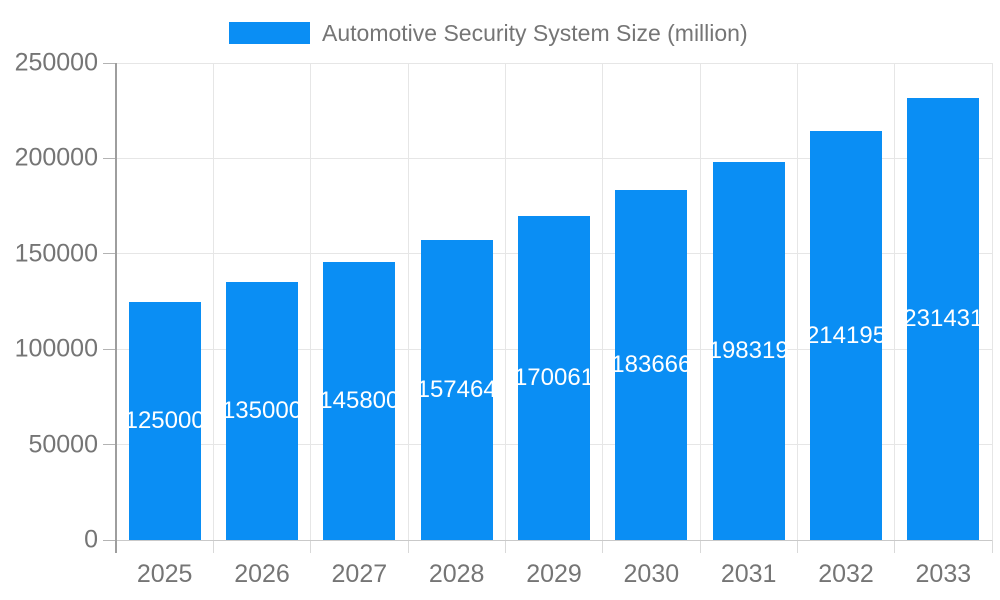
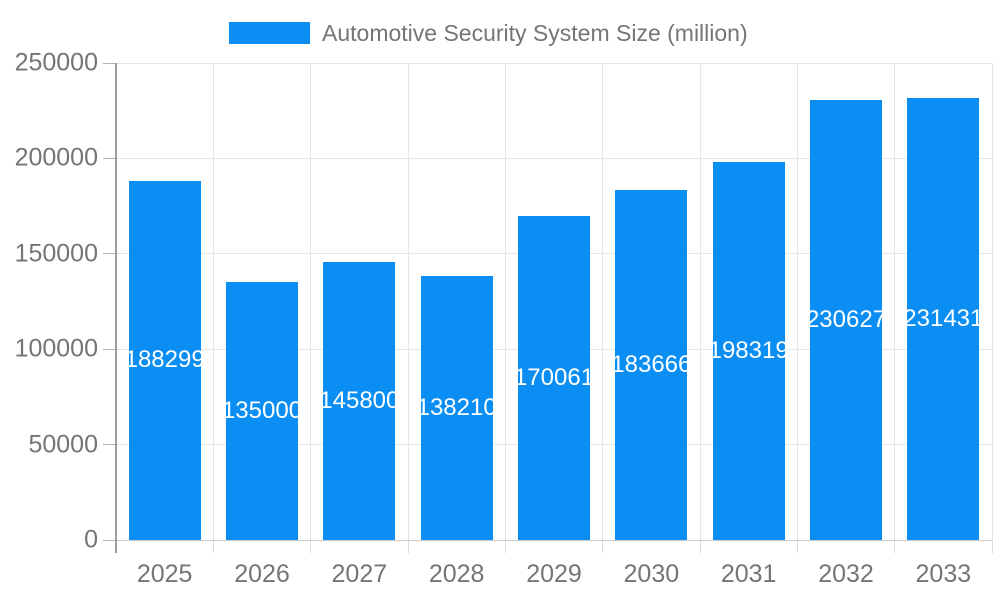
2025: 125000 -> 188299
2028: 157464 -> 138210
2032: 214195 -> 230627
